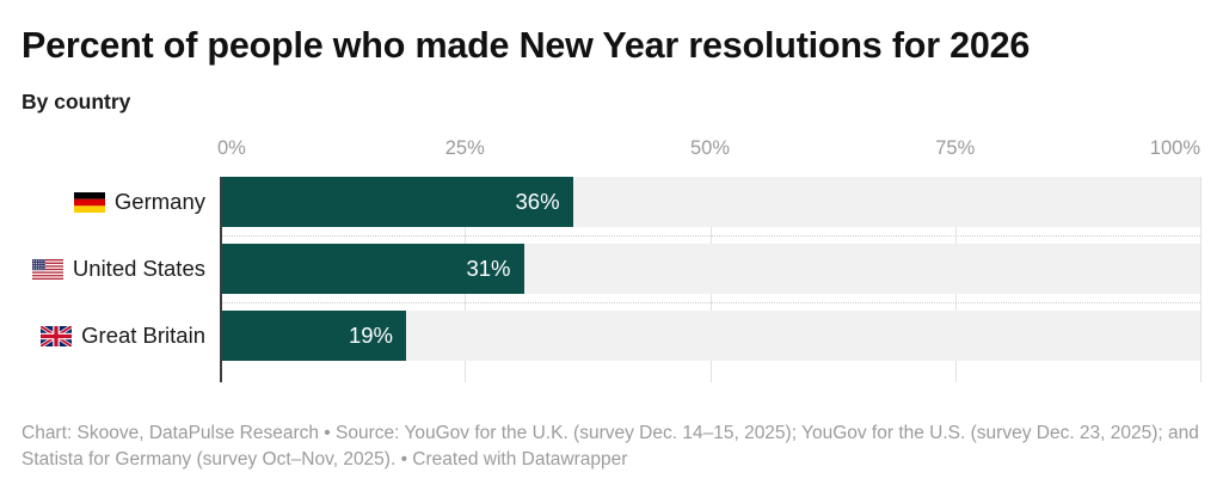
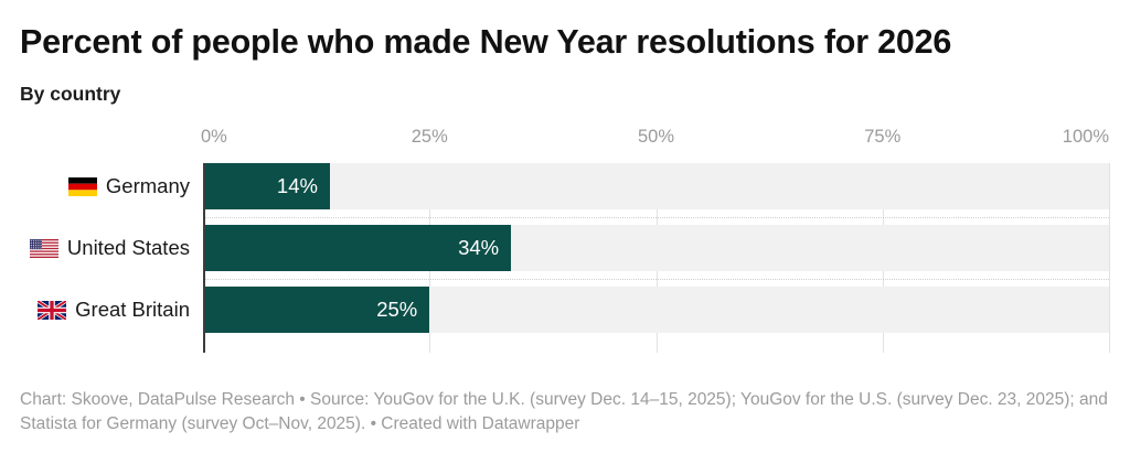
Germany: 36% -> 14%
United States: 31% -> 34%
Great Britain: 19% -> 25%
